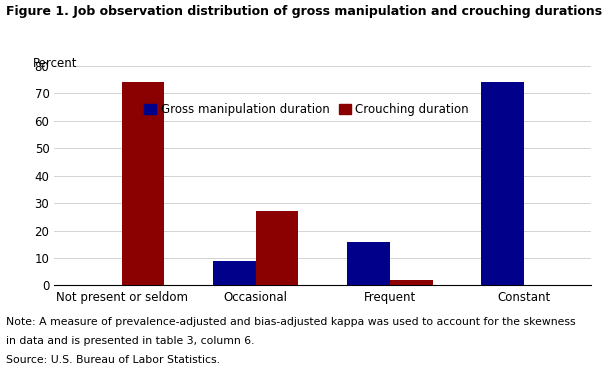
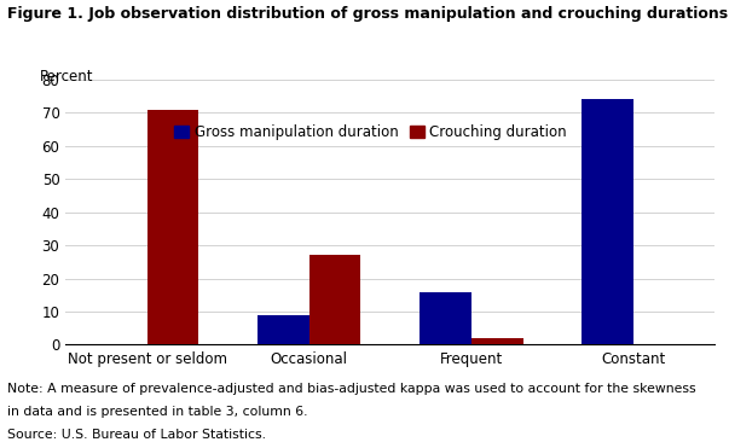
Crouching duration/Not present or seldom: 74 -> 71
